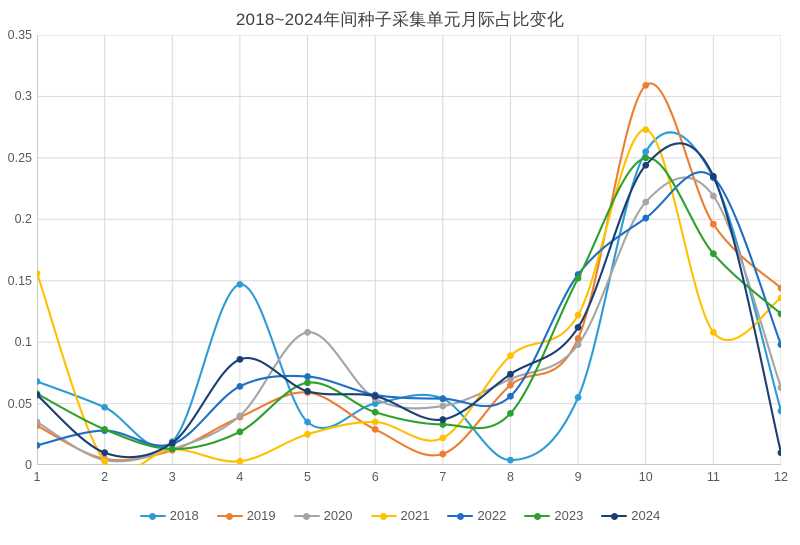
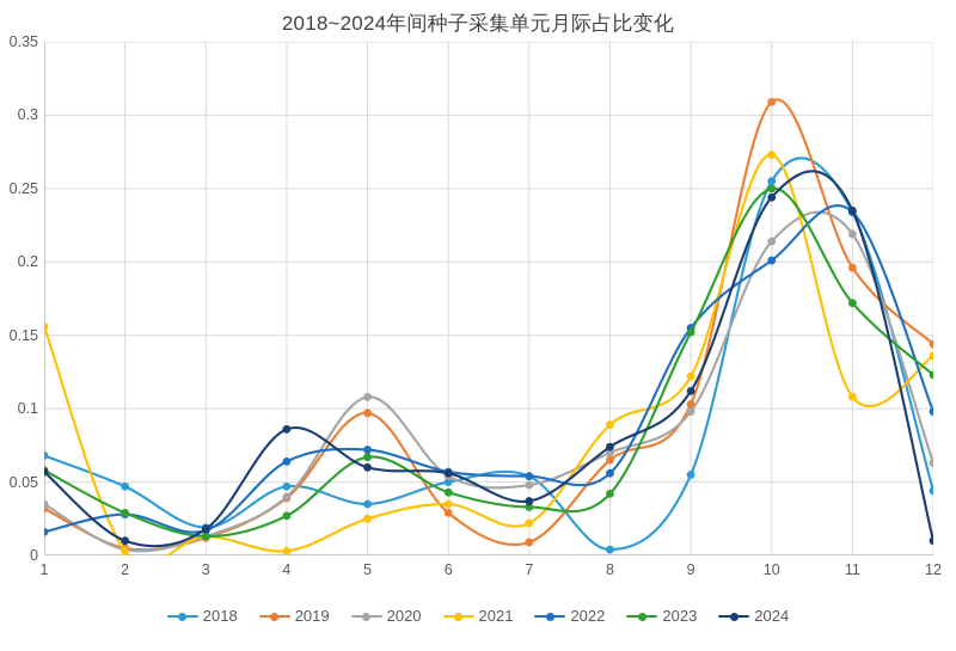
2018/4: 0.147 -> 0.047
2019/5: 0.059 -> 0.097
